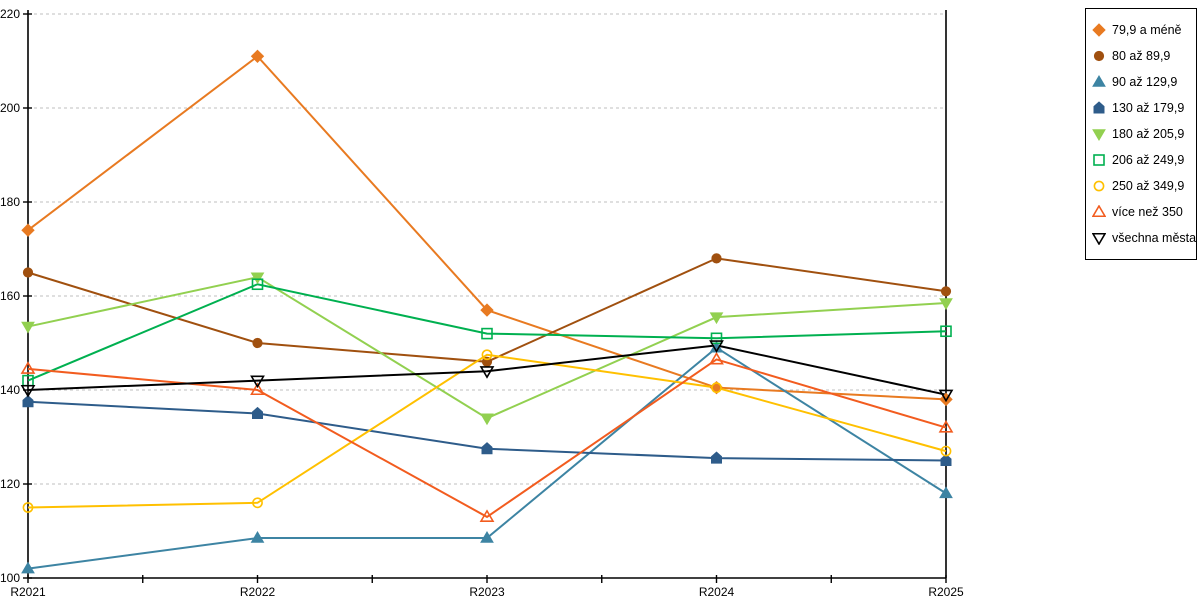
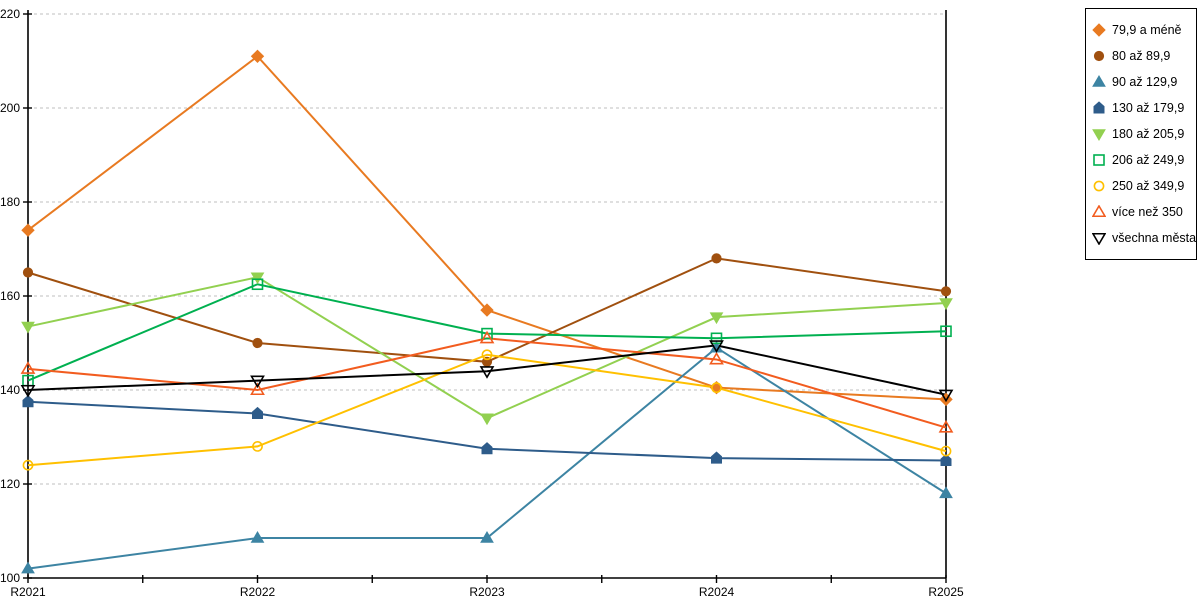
250 až 349,9/R2021: 115 -> 124
250 až 349,9/R2022: 116 -> 128
více než 350/R2023: 113 -> 151
